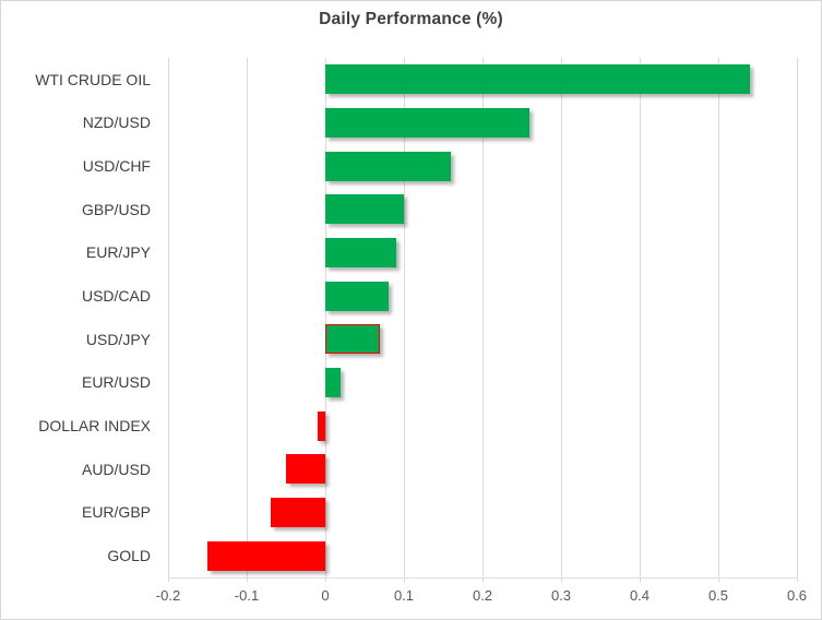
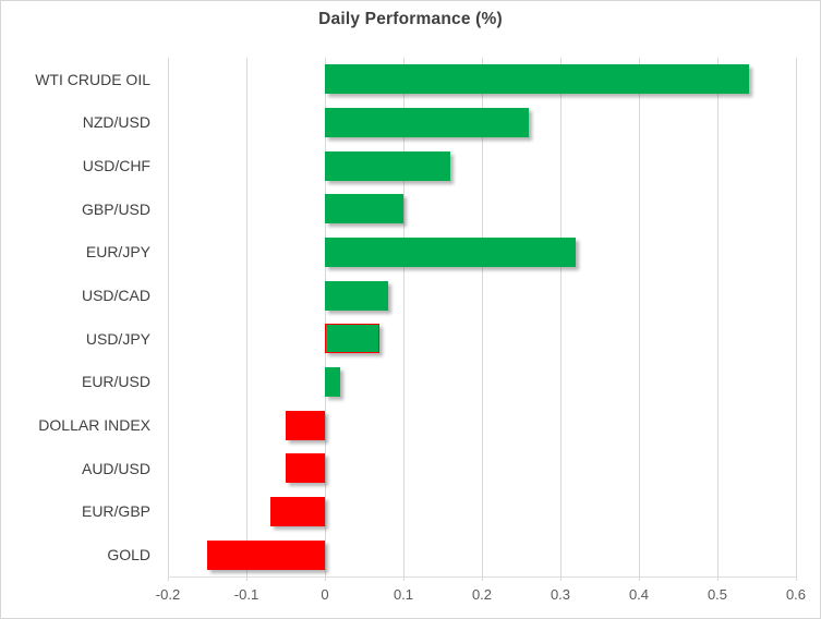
EUR/JPY: 0.09 -> 0.32
DOLLAR INDEX: -0.01 -> -0.05
